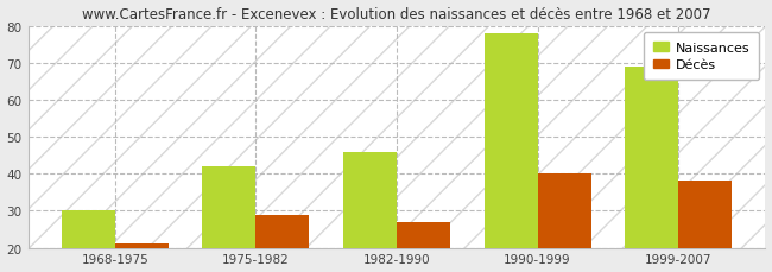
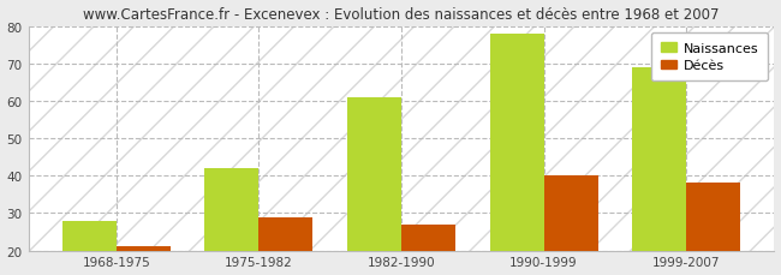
Naissances/1968-1975: 30 -> 28
Naissances/1982-1990: 46 -> 61
